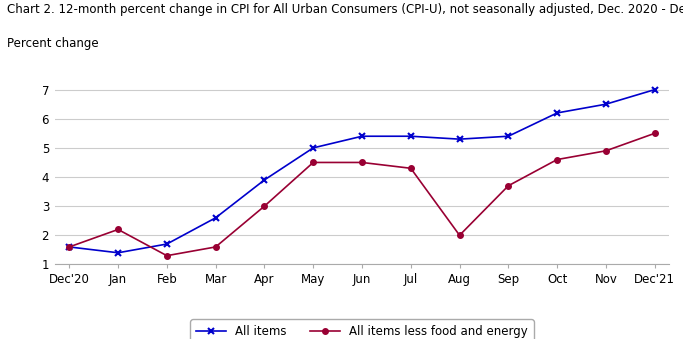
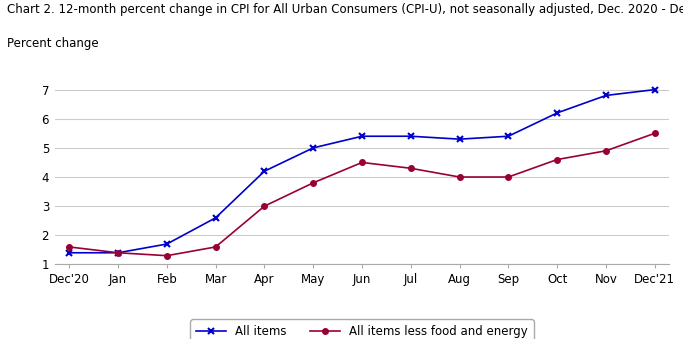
All items/Dec'20: 1.6 -> 1.4
All items less food and energy/Jan: 2.2 -> 1.4
All items/Apr: 3.9 -> 4.2
All items less food and energy/May: 4.5 -> 3.8
All items less food and energy/Aug: 2.0 -> 4.0
All items less food and energy/Sep: 3.7 -> 4.0
All items/Nov: 6.5 -> 6.8
